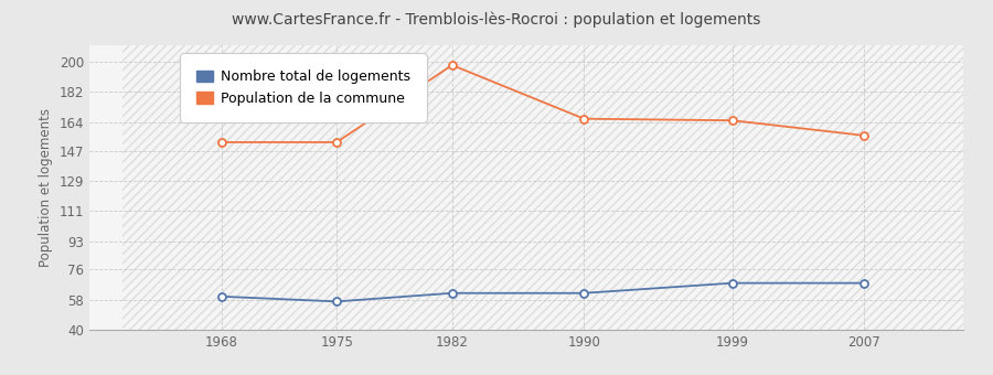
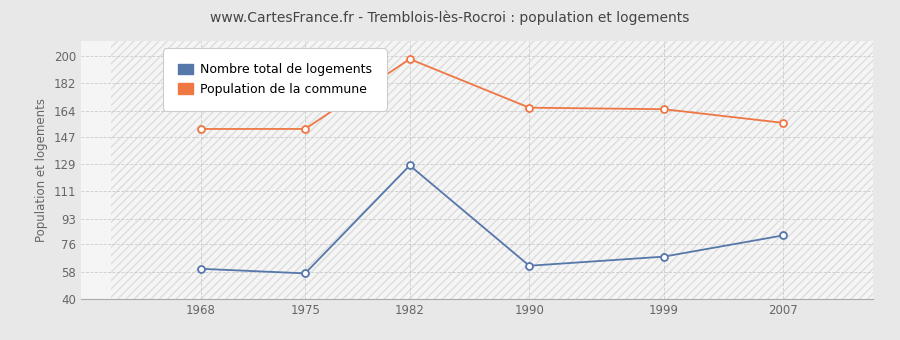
Nombre total de logements/1982: 62 -> 128
Nombre total de logements/2007: 68 -> 82
